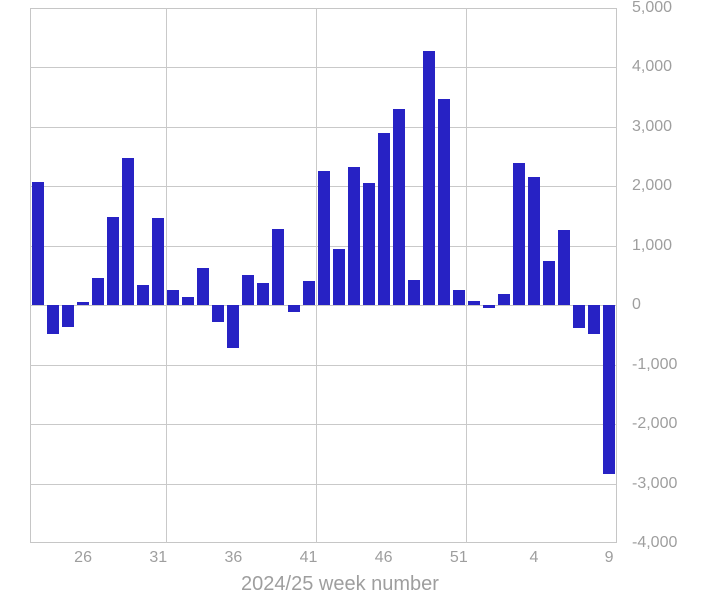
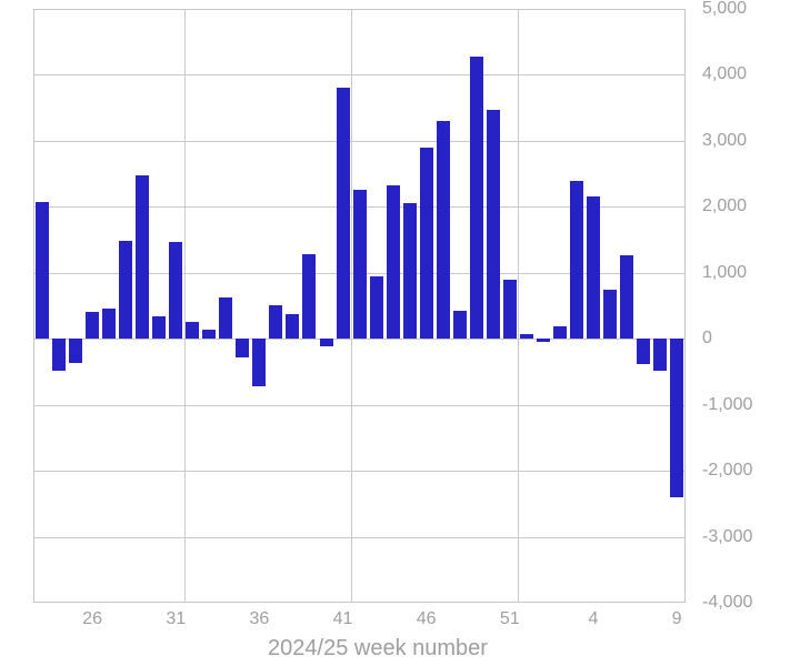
26: 100 -> 400
41: 400 -> 3800
51: 300 -> 900
9: -2800 -> -2400
